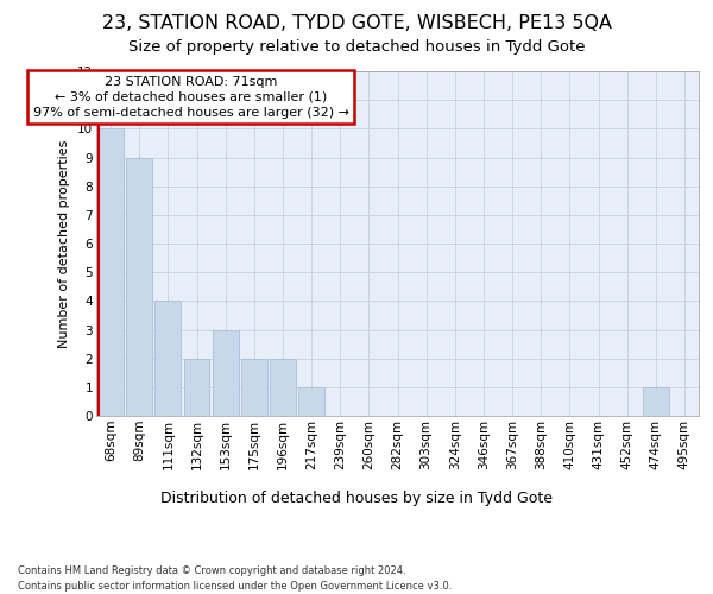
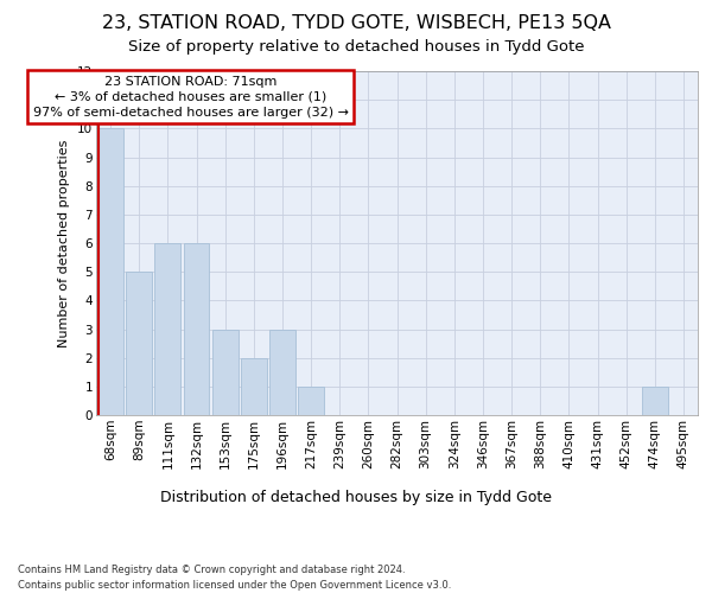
89sqm: 9 -> 5
111sqm: 4 -> 6
132sqm: 2 -> 6
196sqm: 2 -> 3
